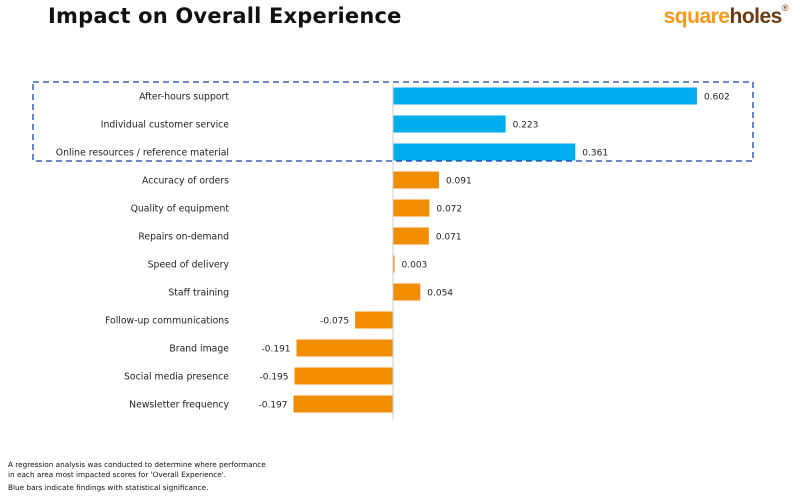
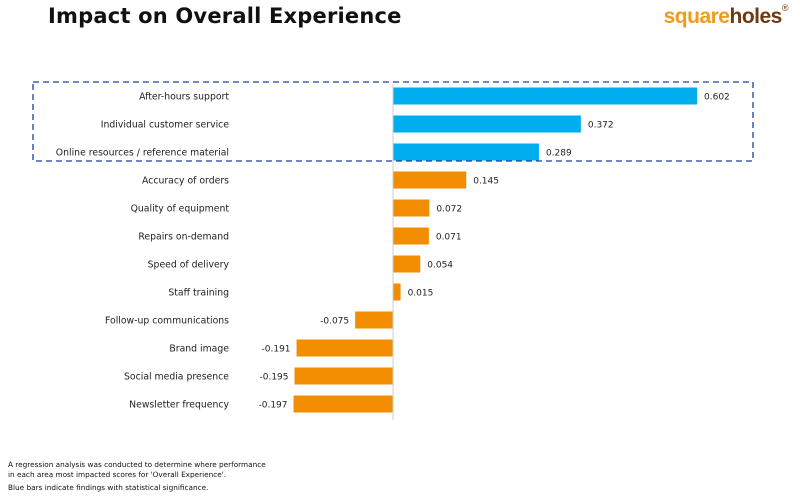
Individual customer service: 0.223 -> 0.372
Online resources / reference material: 0.361 -> 0.289
Accuracy of orders: 0.091 -> 0.145
Speed of delivery: 0.003 -> 0.054
Staff training: 0.054 -> 0.015
